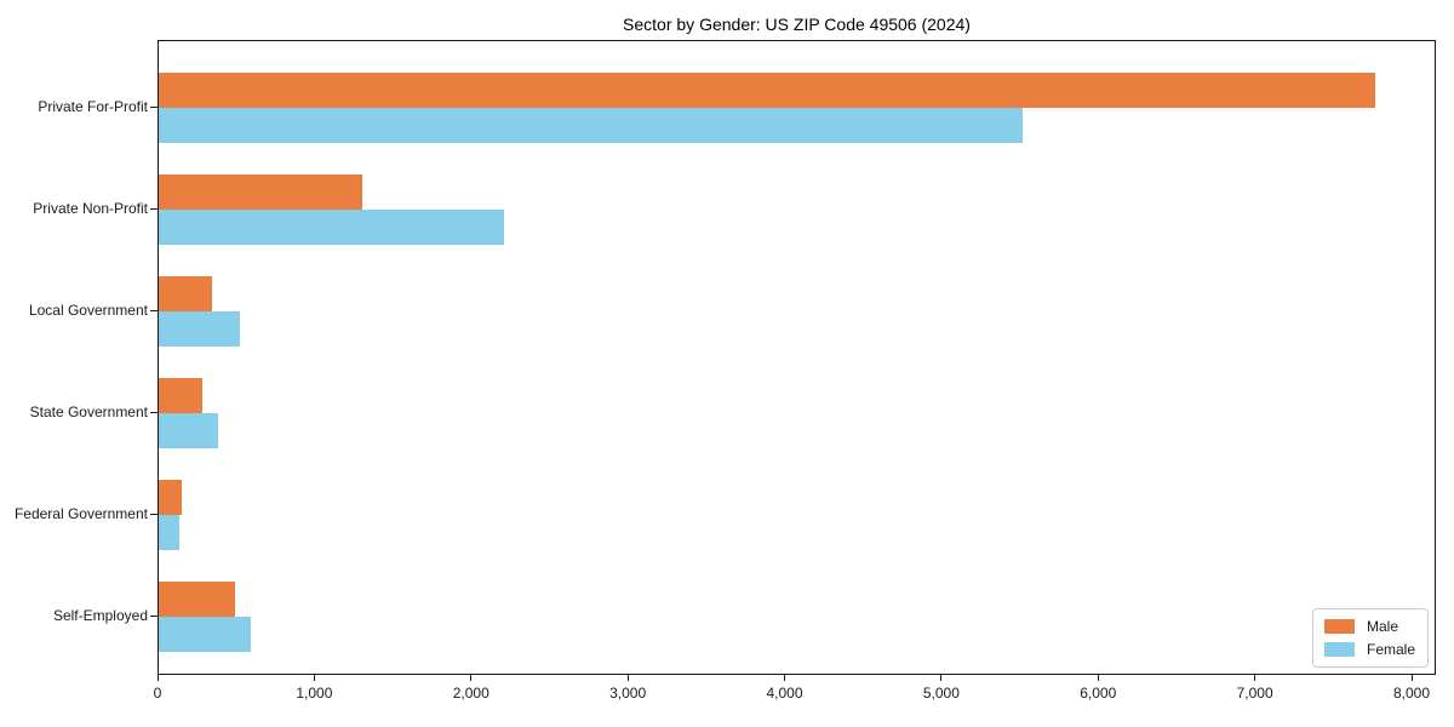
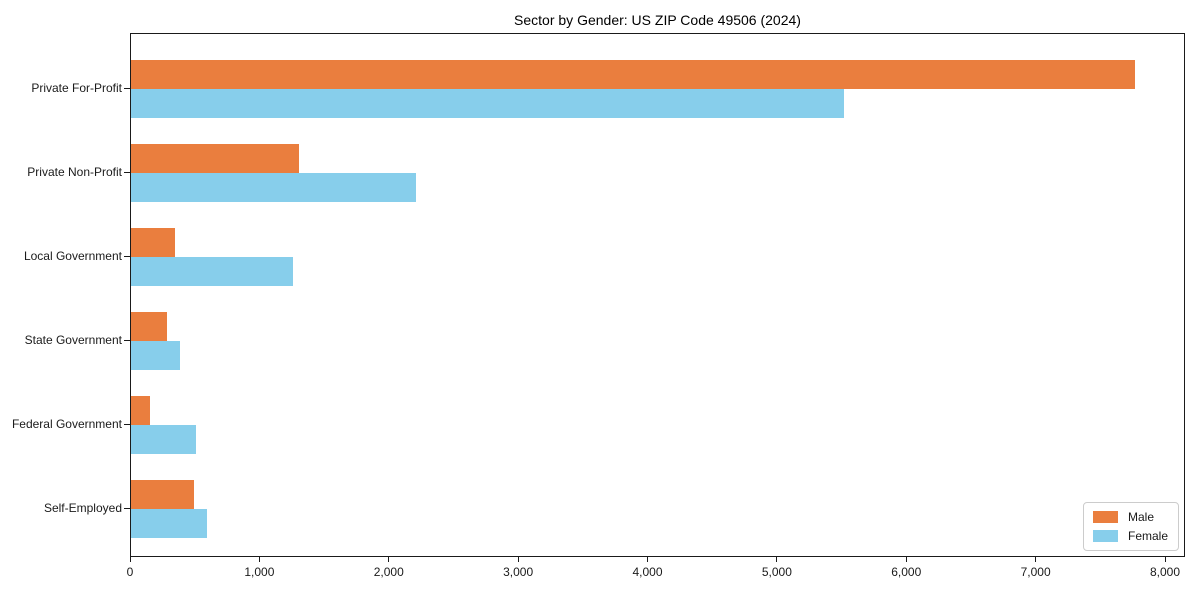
Female/Local Government: 520 -> 1250
Female/Federal Government: 130 -> 500
